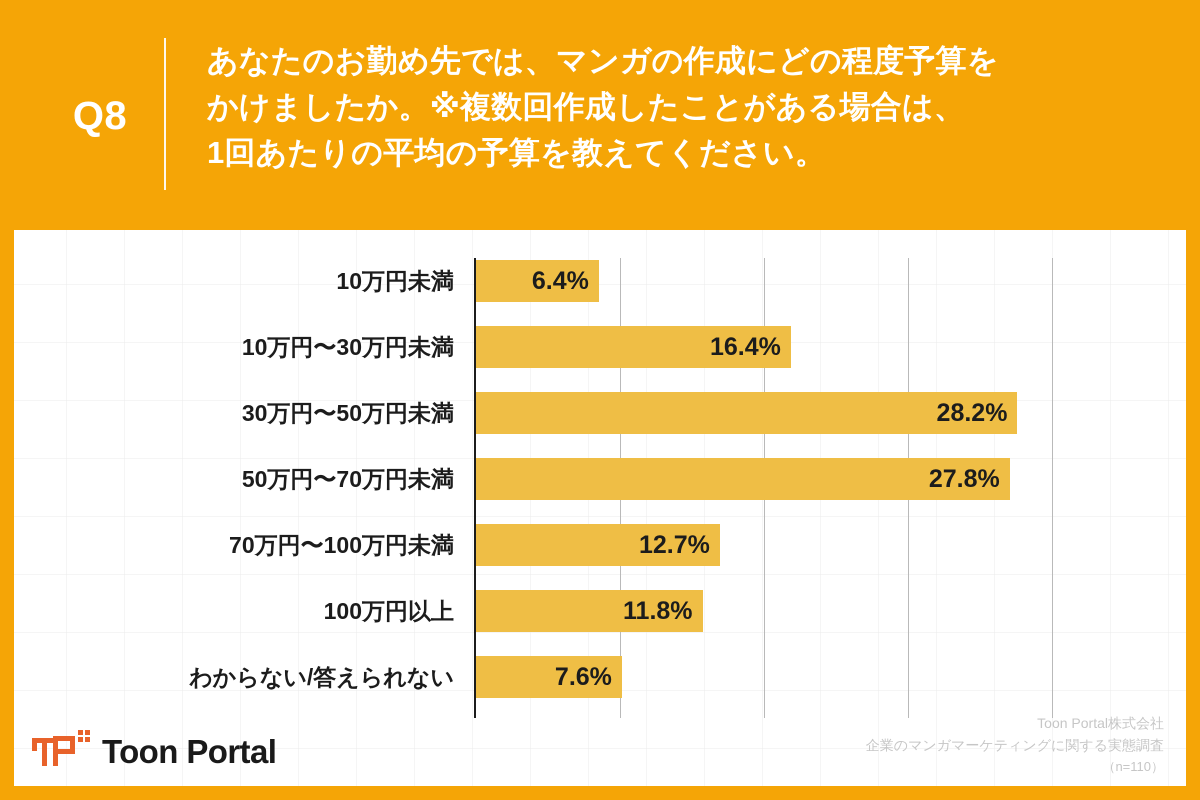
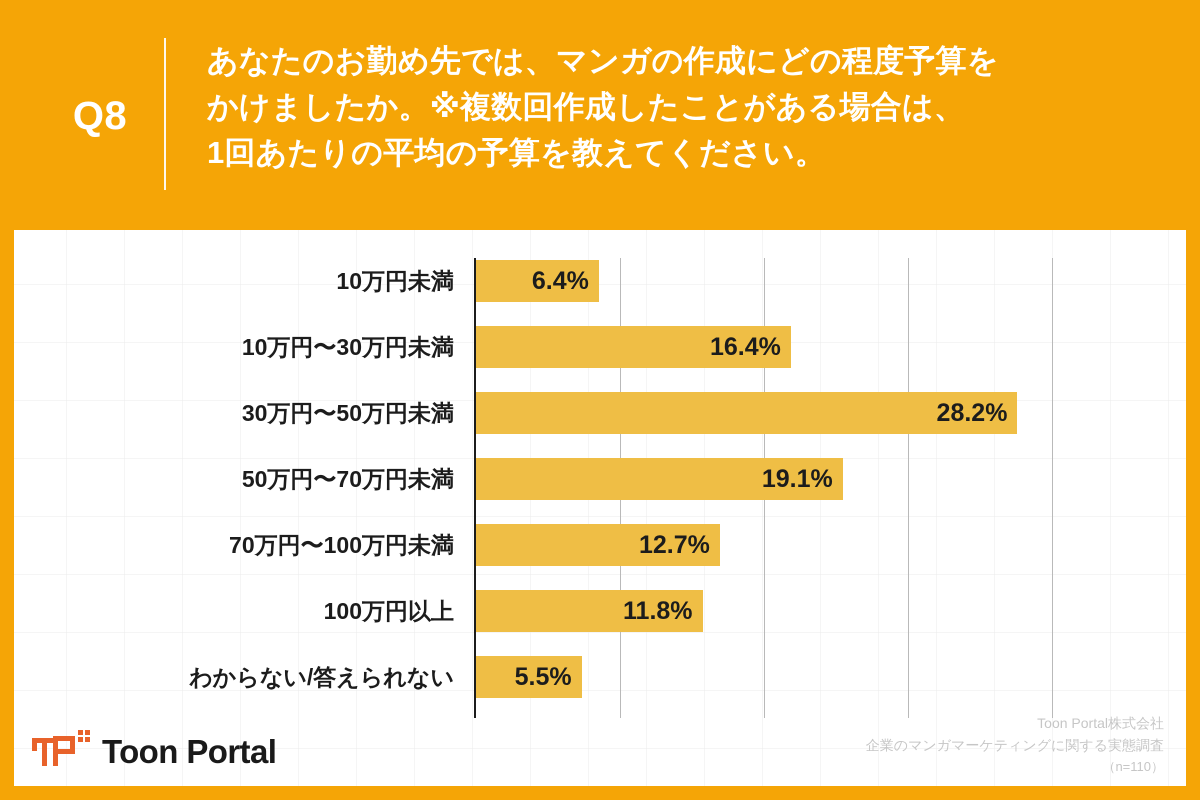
50万円〜70万円未満: 27.8% -> 19.1%
わからない/答えられない: 7.6% -> 5.5%
